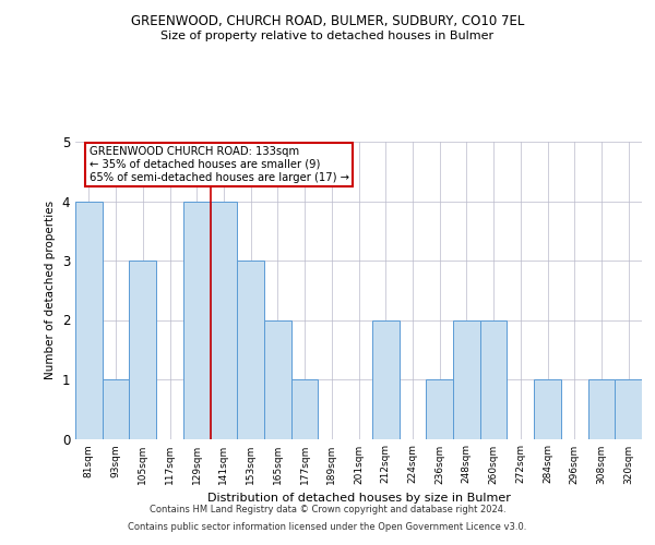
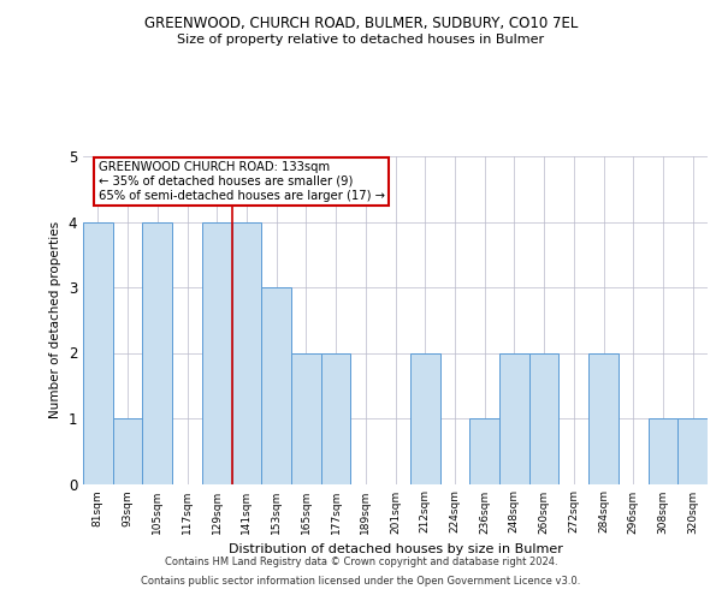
105sqm: 3 -> 4
177sqm: 1 -> 2
284sqm: 1 -> 2
